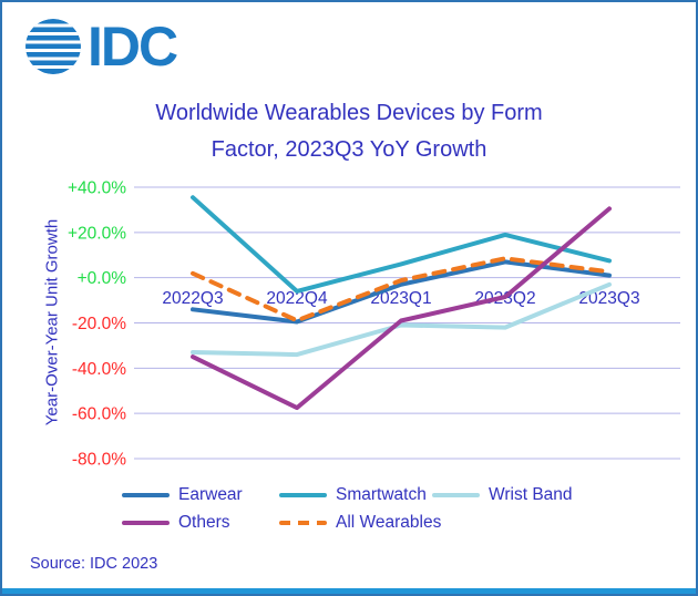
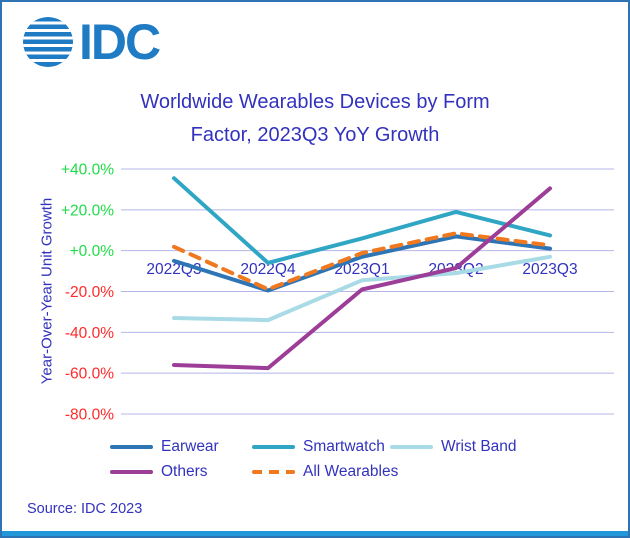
Earwear/2022Q3: -14% -> -5%
Others/2022Q3: -35% -> -56%
Wrist Band/2023Q1: -21% -> -14%
Wrist Band/2023Q2: -22% -> -11%
